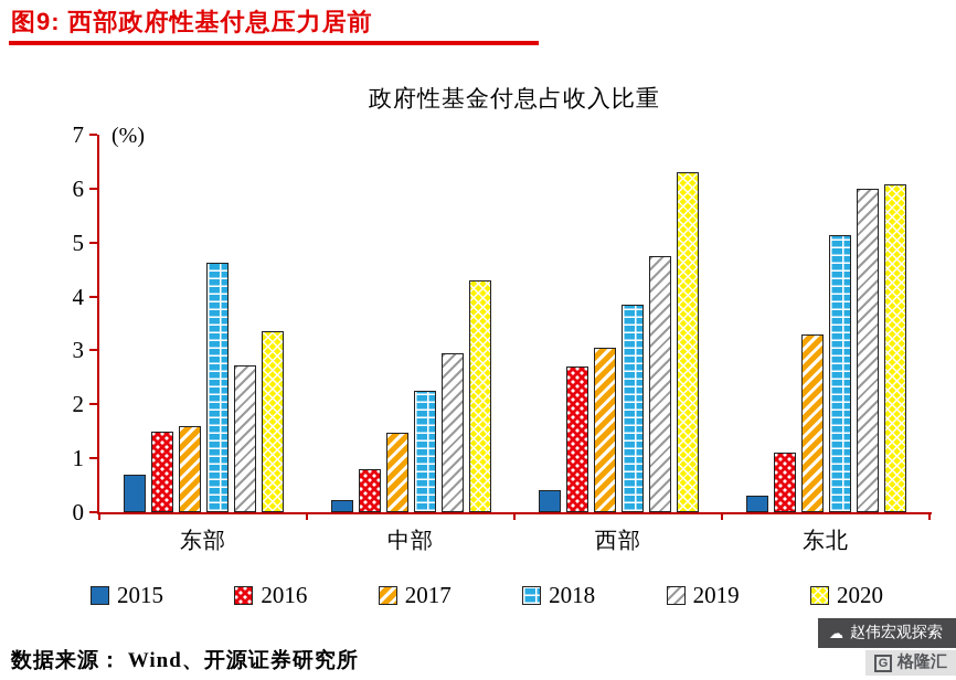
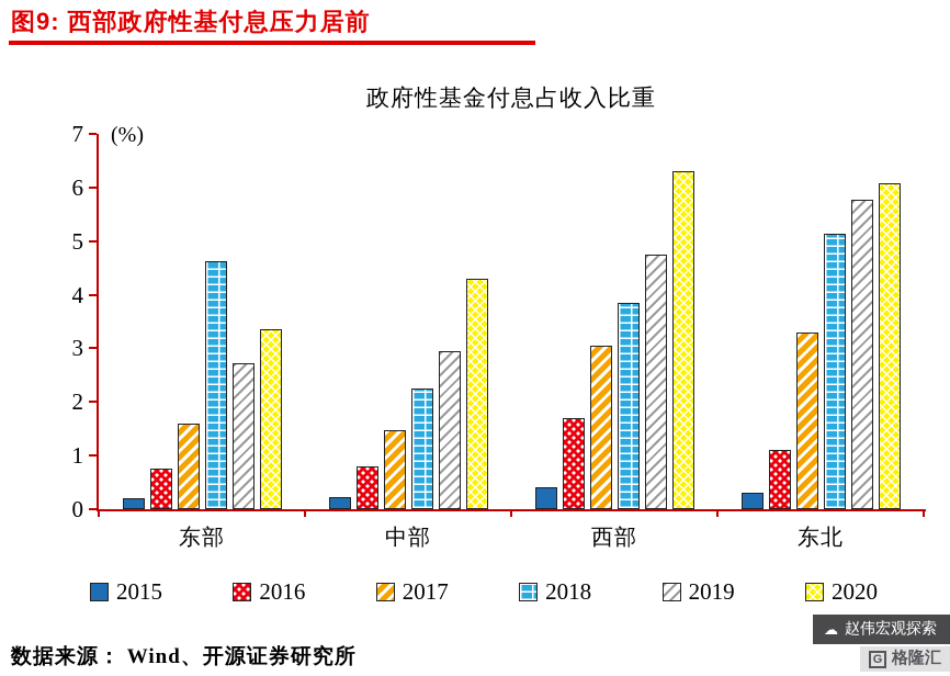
2015/东部: 0.7 -> 0.2
2016/东部: 1.5 -> 0.8
2016/西部: 2.7 -> 1.7
2019/东北: 6.0 -> 5.8
